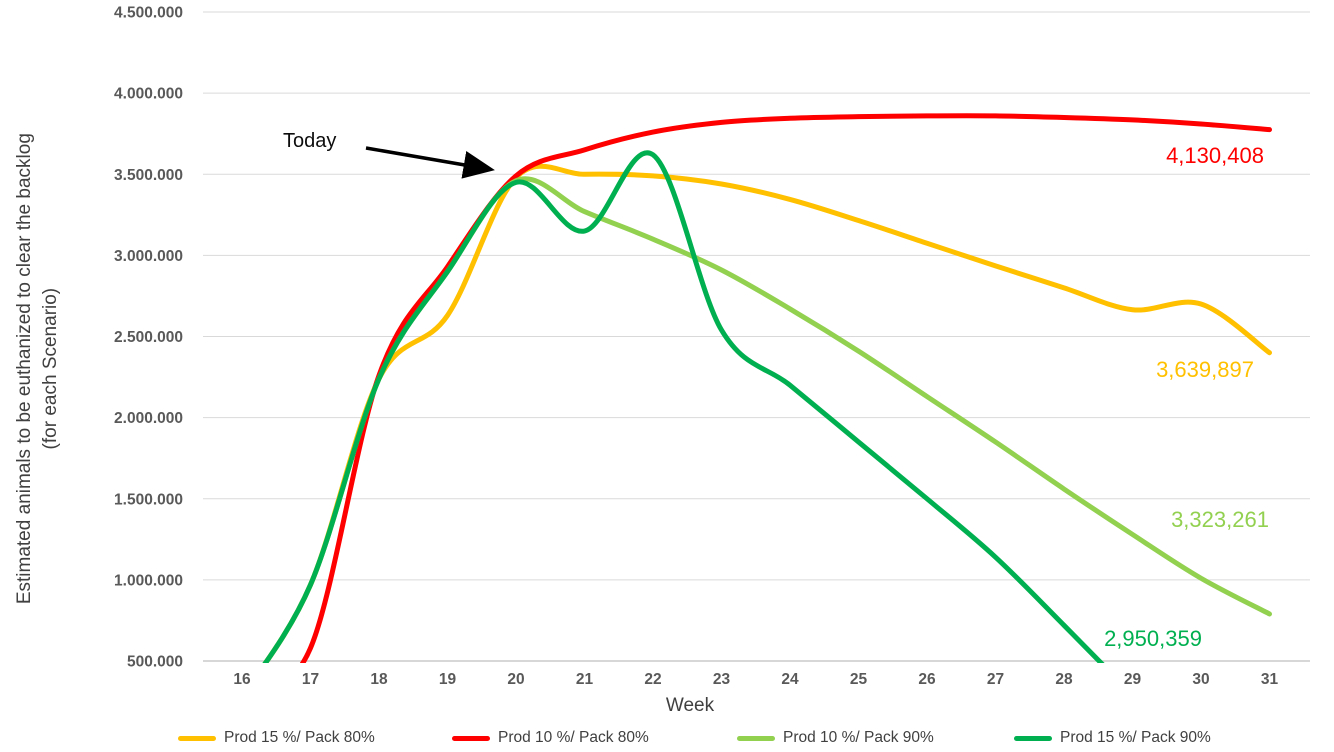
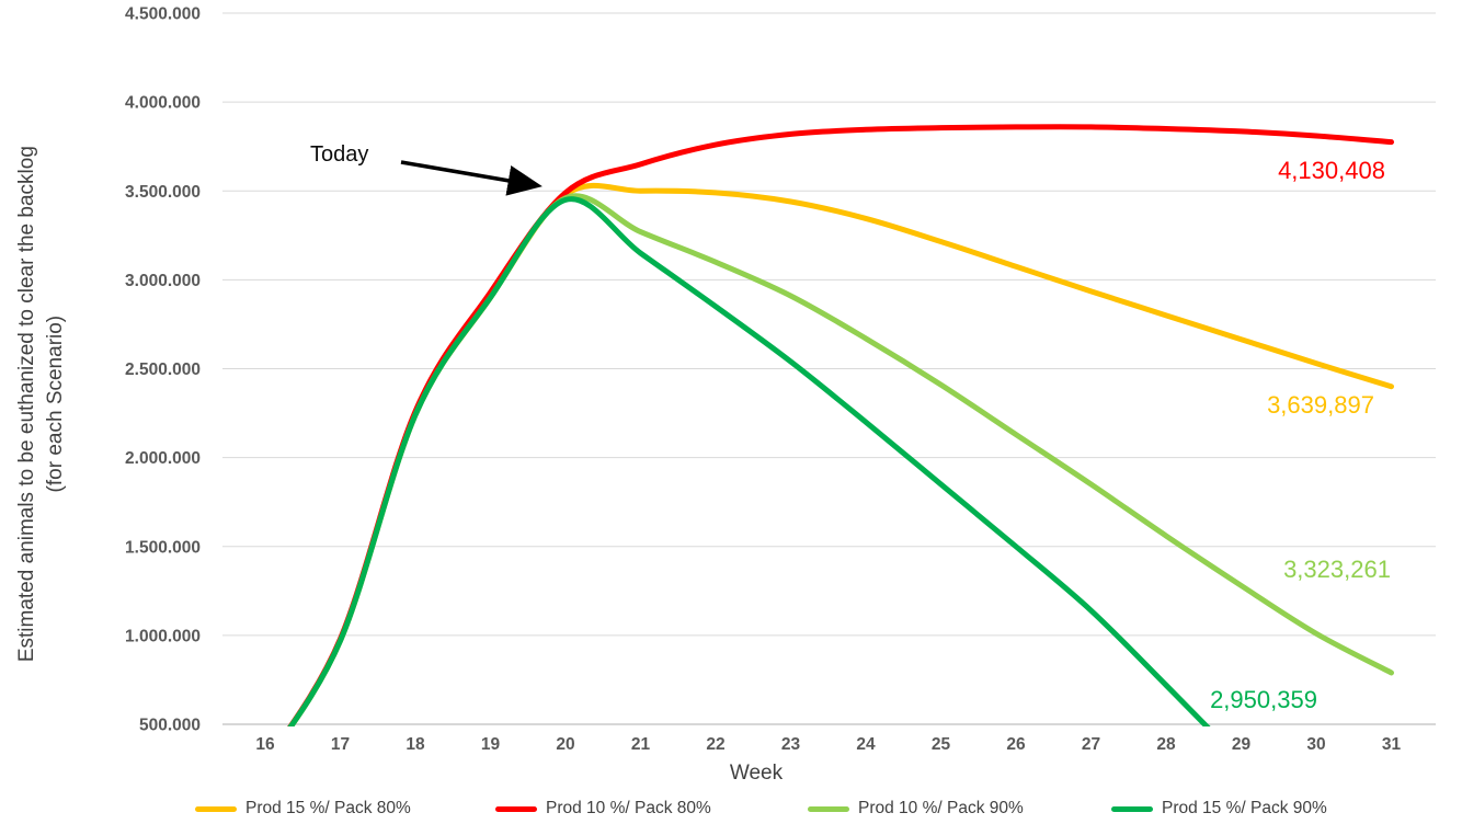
Prod 10 %/ Pack 80%/17: 580000 -> 980000
Prod 15 %/ Pack 80%/19: 2630000 -> 2900000
Prod 15 %/ Pack 90%/22: 3620000 -> 2850000
Prod 15 %/ Pack 80%/30: 2700000 -> 2530000
